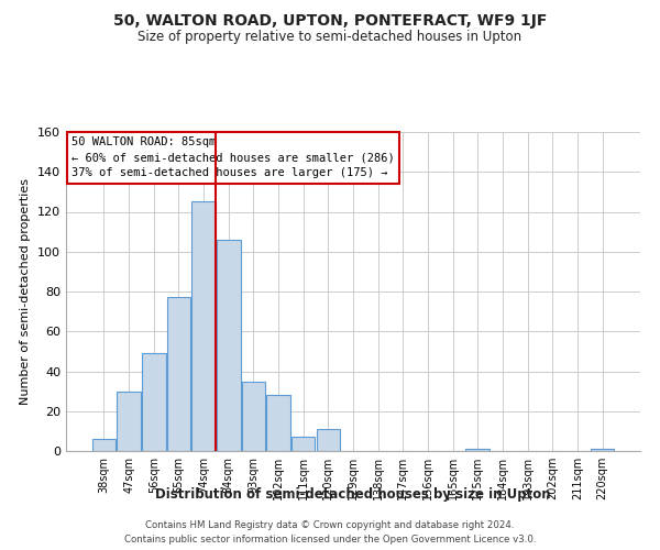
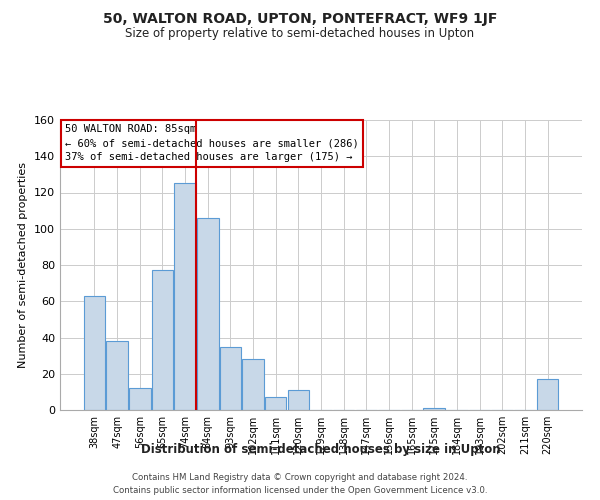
38sqm: 6 -> 63
47sqm: 30 -> 38
56sqm: 49 -> 12
220sqm: 1 -> 17
